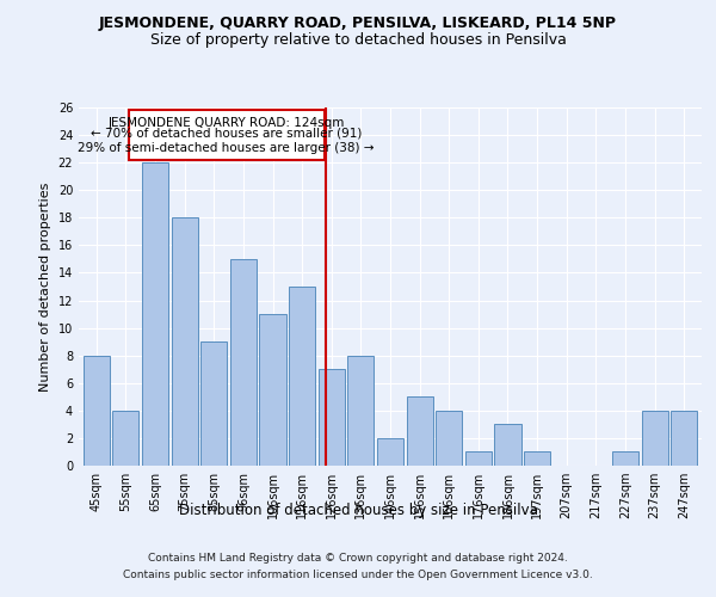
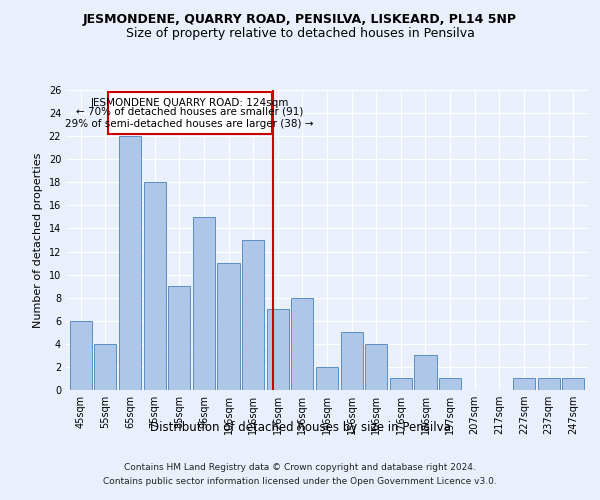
45sqm: 8 -> 6
237sqm: 4 -> 1
247sqm: 4 -> 1
